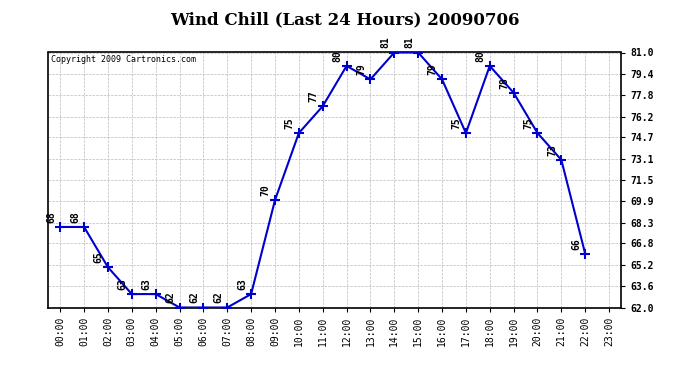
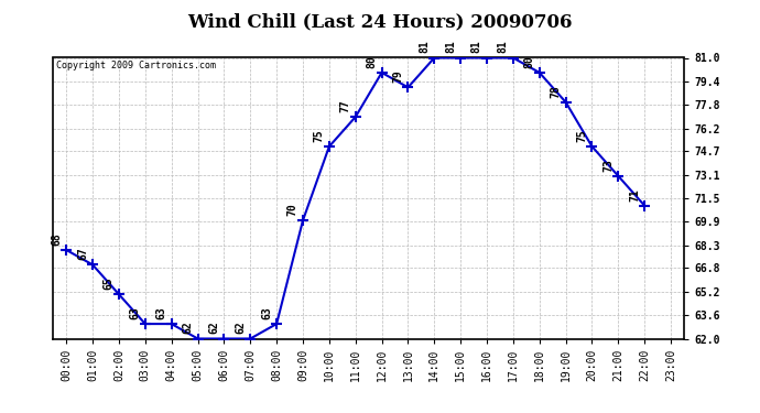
01:00: 68 -> 67
16:00: 79 -> 81
17:00: 75 -> 81
22:00: 66 -> 71
